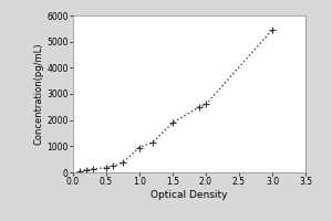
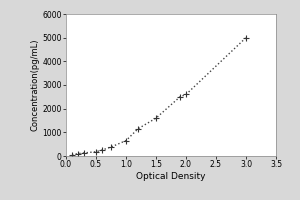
1.0: 950 -> 650
1.5: 1900 -> 1600
3.0: 5450 -> 5000
